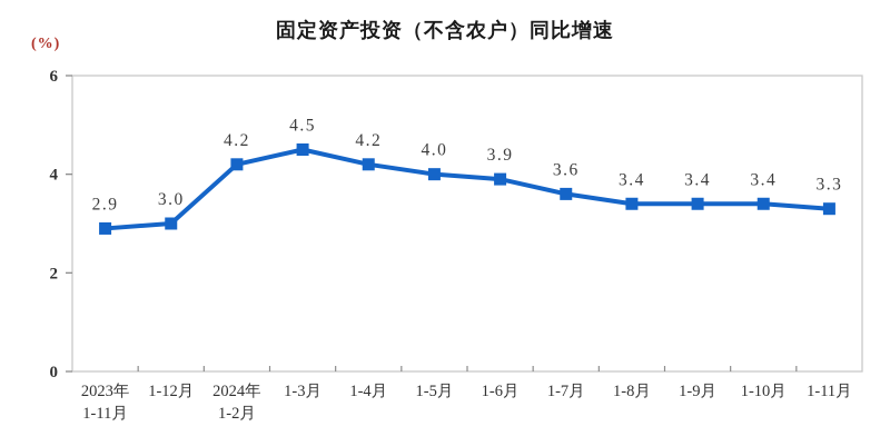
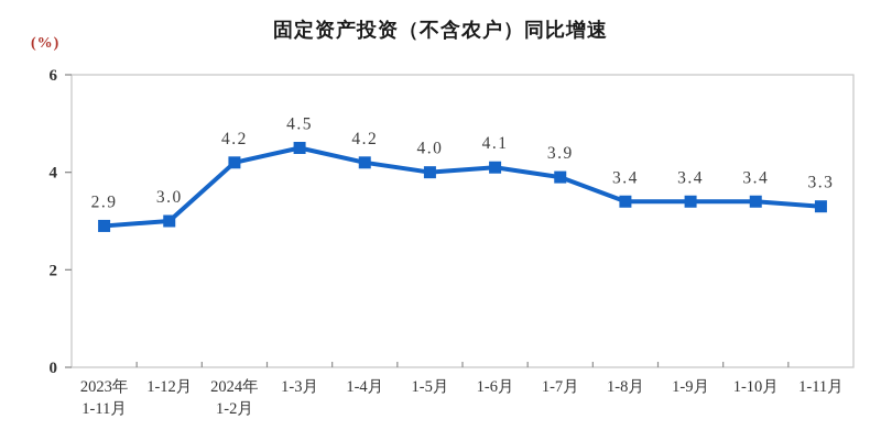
1-6月: 3.9 -> 4.1
1-7月: 3.6 -> 3.9
